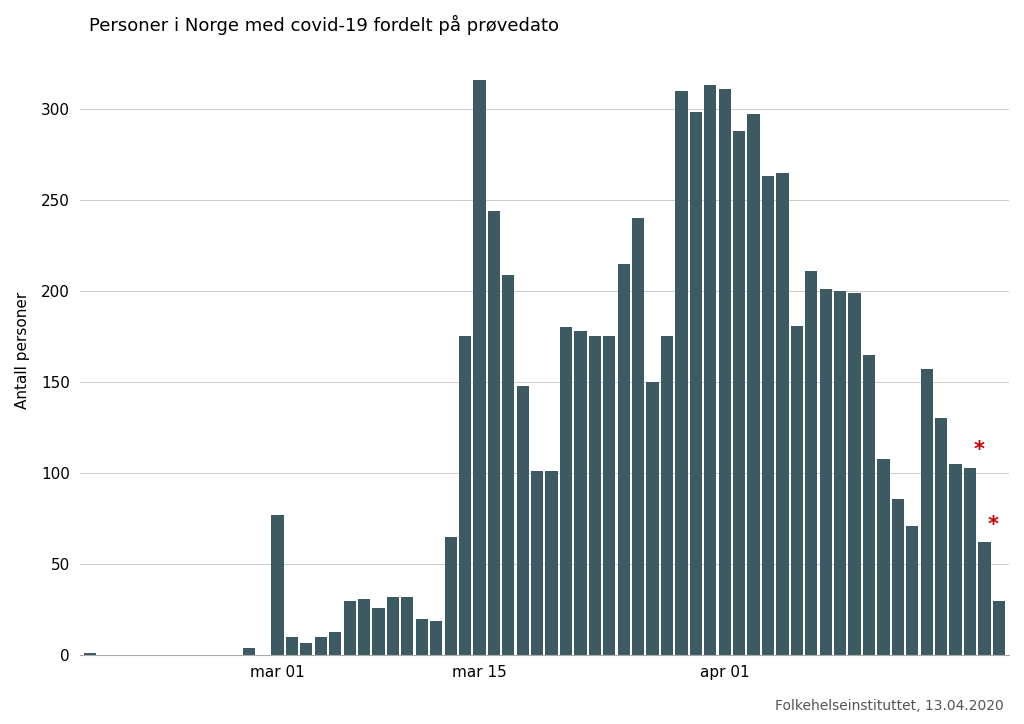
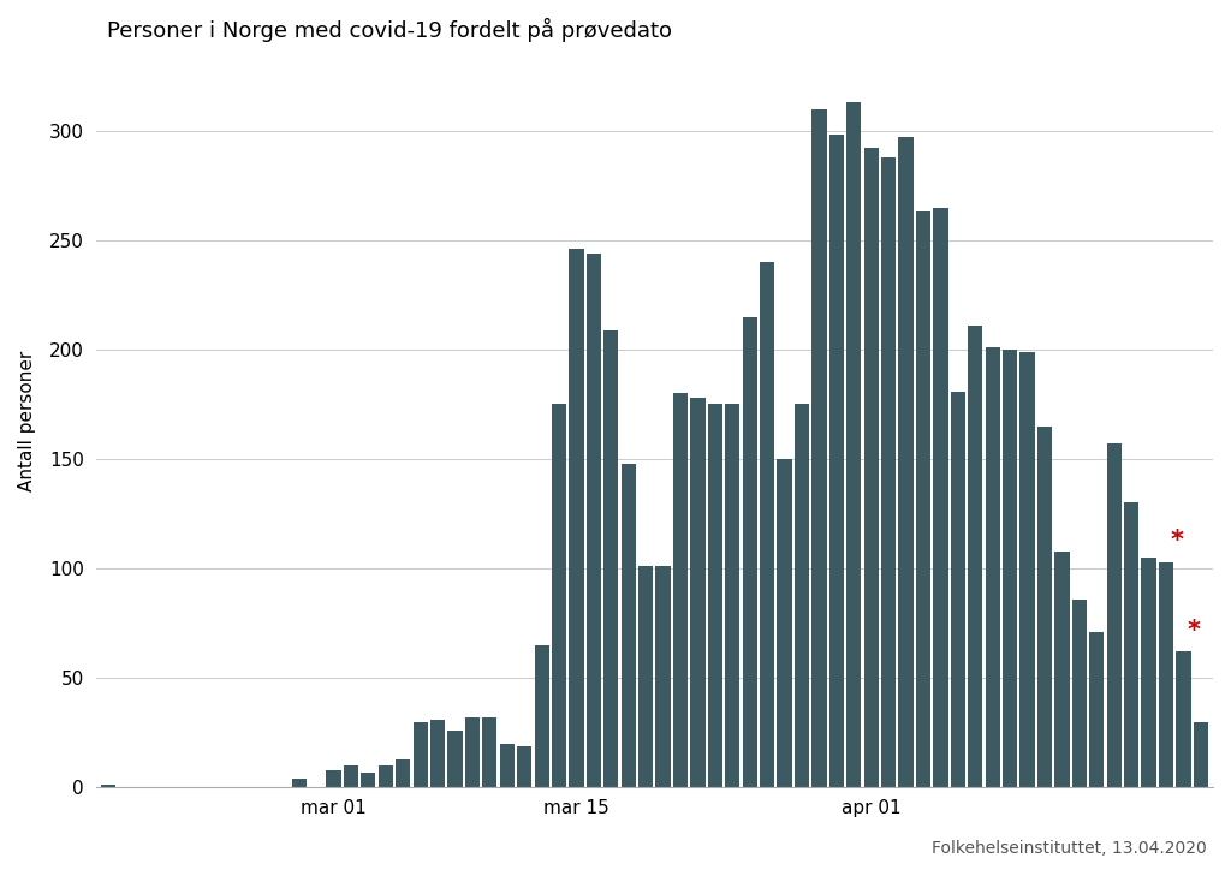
mar 01: 77 -> 8
mar 15: 316 -> 246
apr 01: 311 -> 292
